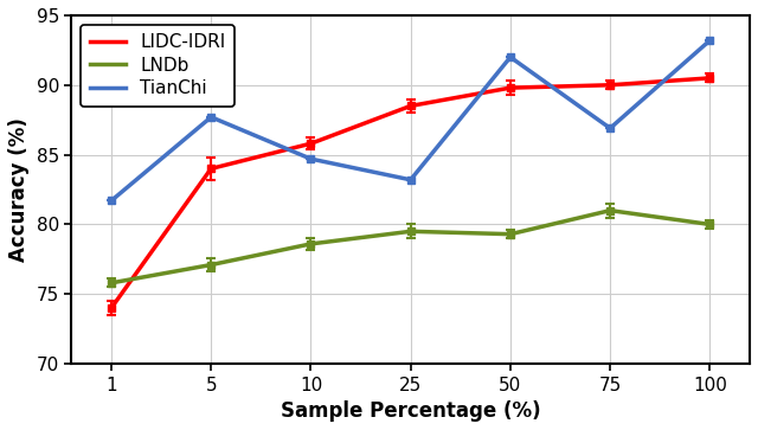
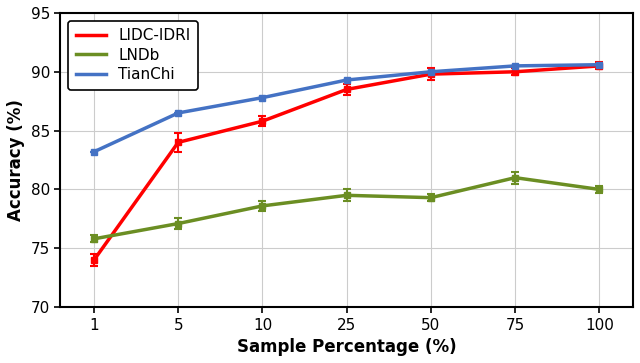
TianChi/1: 81.7 -> 83.2
TianChi/5: 87.7 -> 86.5
TianChi/10: 84.7 -> 87.8
TianChi/25: 83.2 -> 89.3
TianChi/50: 92.0 -> 90.0
TianChi/75: 86.9 -> 90.5
TianChi/100: 93.2 -> 90.6
